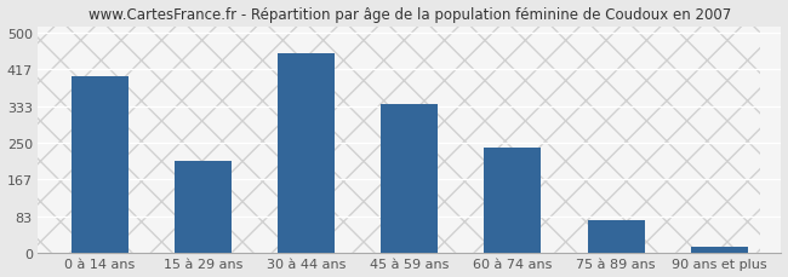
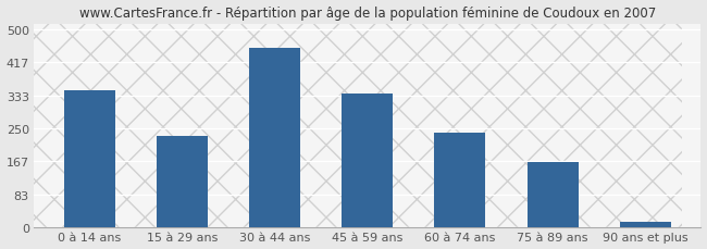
0 à 14 ans: 400 -> 345
15 à 29 ans: 210 -> 230
75 à 89 ans: 76 -> 165
